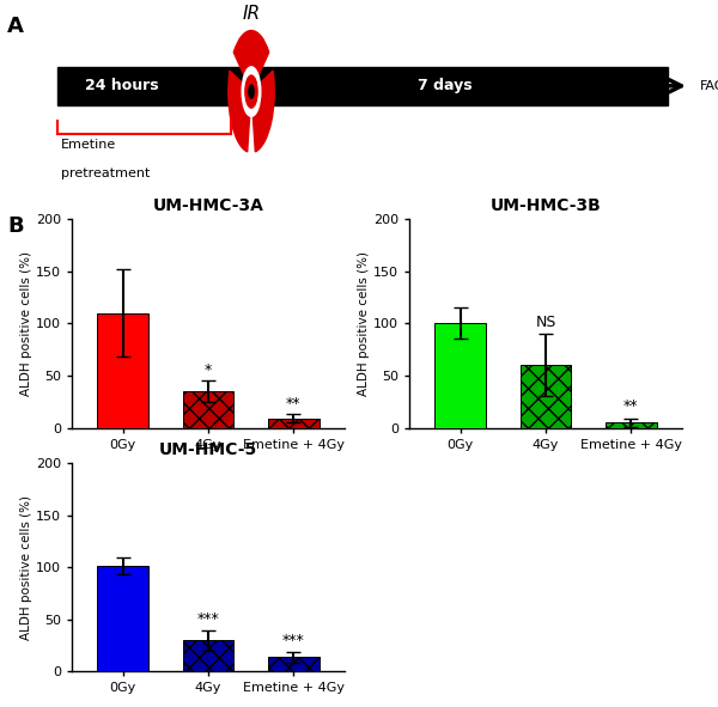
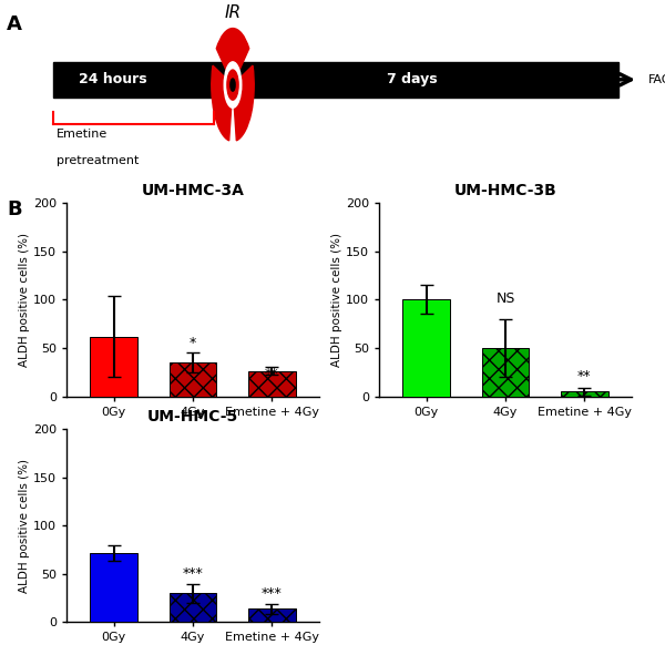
UM-HMC-3A/0Gy: 110 -> 62
UM-HMC-3A/Emetine + 4Gy: 9 -> 26
UM-HMC-3B/4Gy: 60 -> 50
UM-HMC-5/0Gy: 102 -> 72
